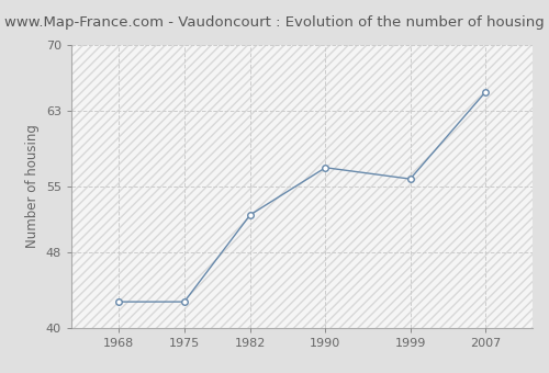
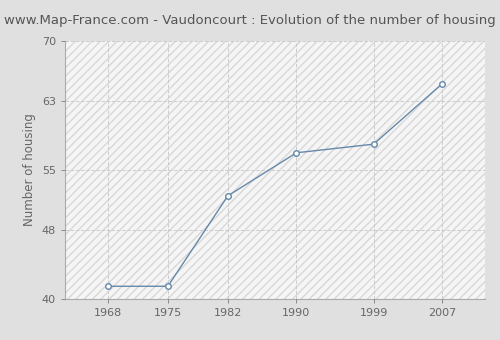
1968: 42.8 -> 41.5
1975: 42.8 -> 41.5
1999: 55.8 -> 58.0
